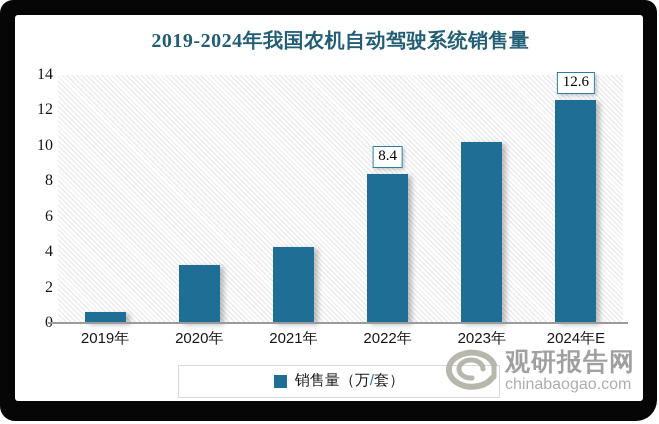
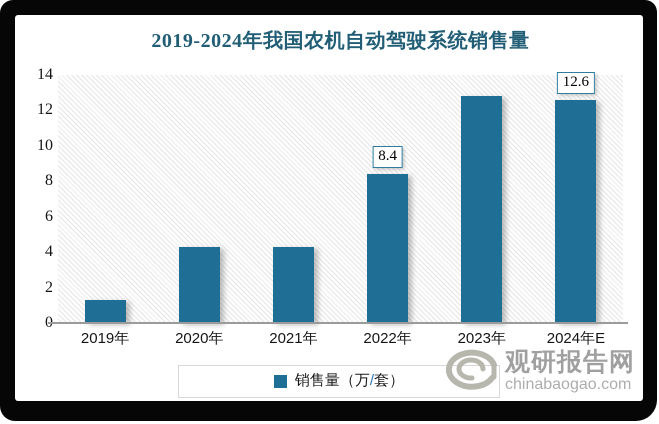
2019年: 0.6 -> 1.3
2020年: 3.3 -> 4.3
2023年: 10.2 -> 12.8
